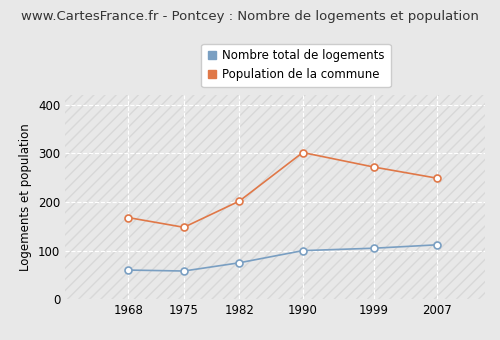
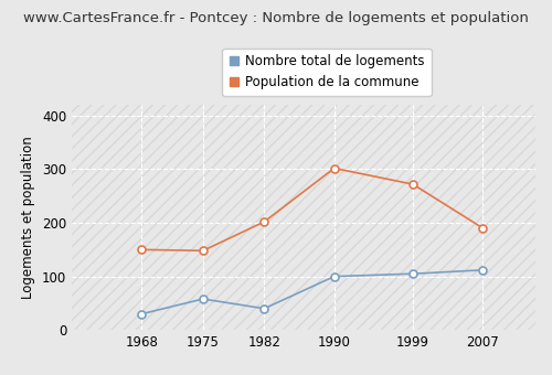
Nombre total de logements/1968: 60 -> 30
Population de la commune/1968: 168 -> 150
Nombre total de logements/1982: 75 -> 40
Population de la commune/2007: 249 -> 190
